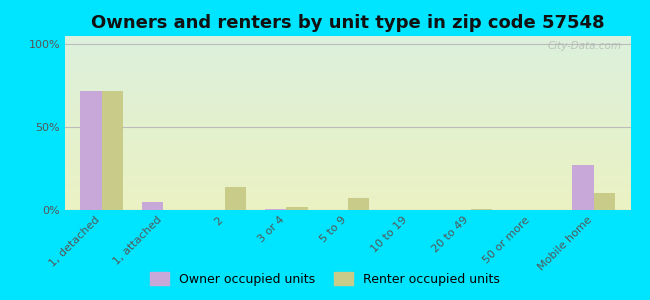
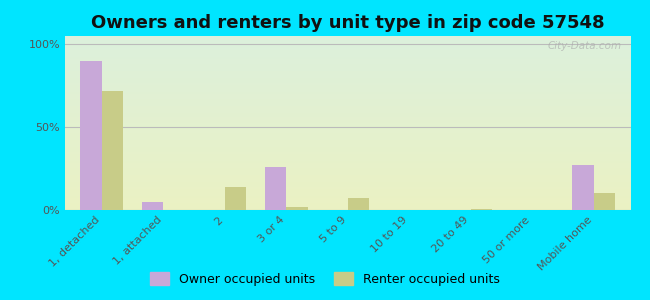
Owner occupied units/1, detached: 72% -> 90%
Owner occupied units/3 or 4: 0% -> 26%
